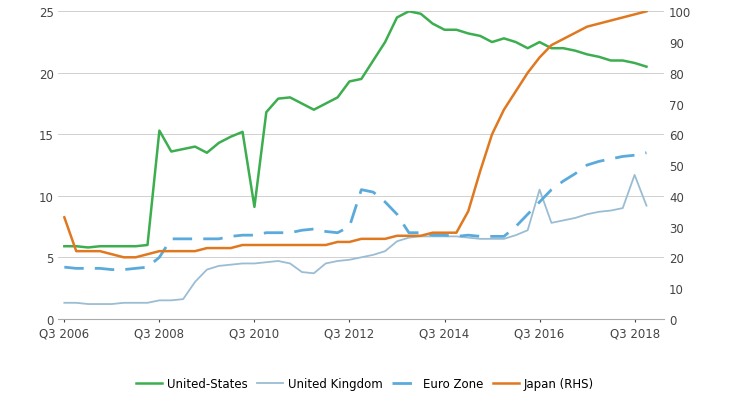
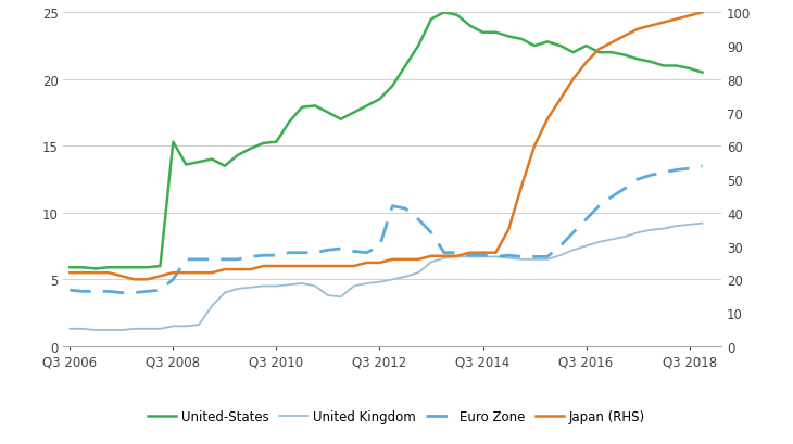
Japan (RHS)/Q3 2006: 33 -> 22
United-States/Q3 2010: 9.1 -> 15.3
United-States/Q3 2012: 19.3 -> 18.5
United Kingdom/Q3 2016: 10.5 -> 7.5
United Kingdom/Q3 2018: 11.7 -> 9.1
